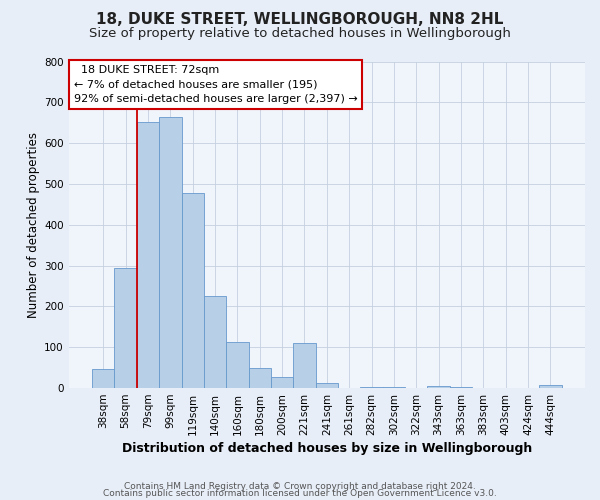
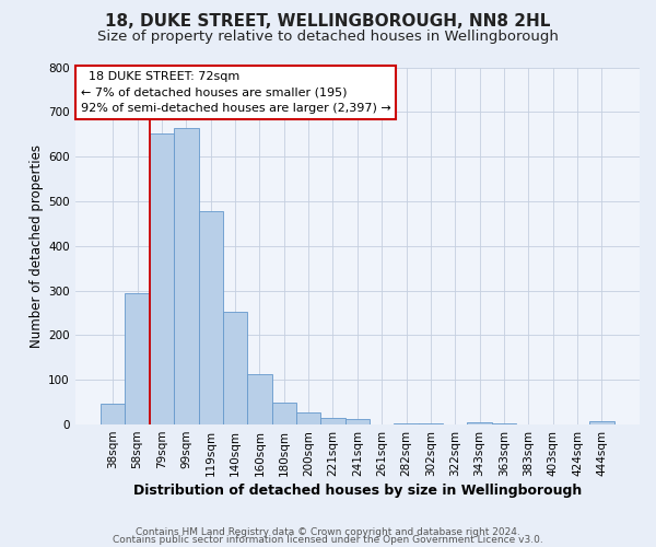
140sqm: 225 -> 252
221sqm: 110 -> 14
